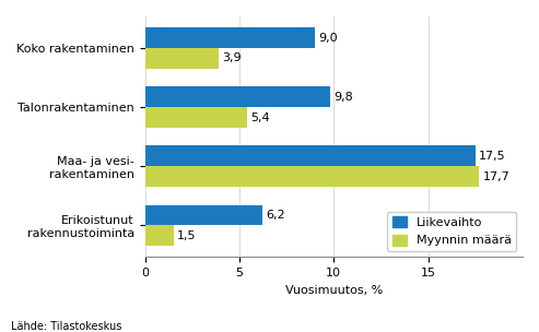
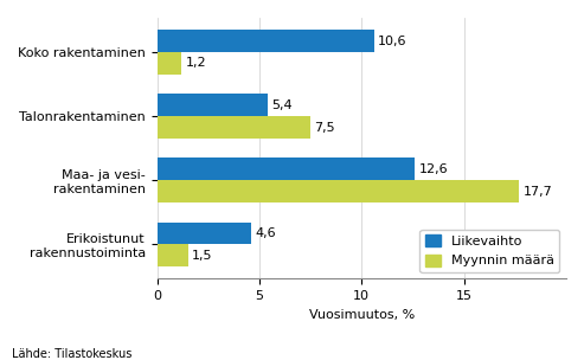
Liikevaihto/Koko rakentaminen: 9,0 -> 10,6
Myynnin määrä/Koko rakentaminen: 3,9 -> 1,2
Liikevaihto/Talonrakentaminen: 9,8 -> 5,4
Myynnin määrä/Talonrakentaminen: 5,4 -> 7,5
Liikevaihto/Maa- ja vesi- rakentaminen: 17,5 -> 12,6
Liikevaihto/Erikoistunut rakennustoiminta: 6,2 -> 4,6
